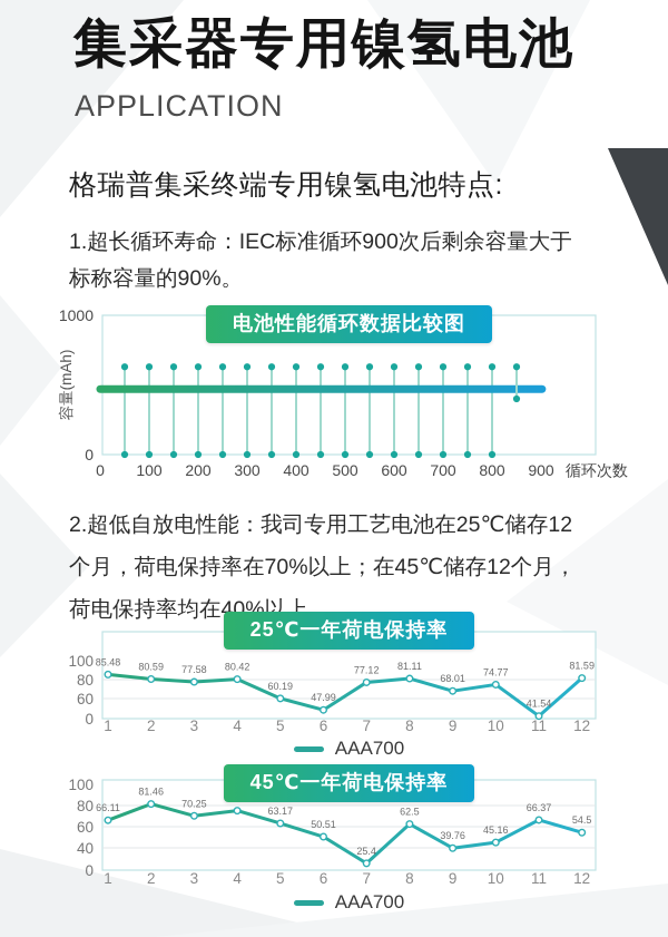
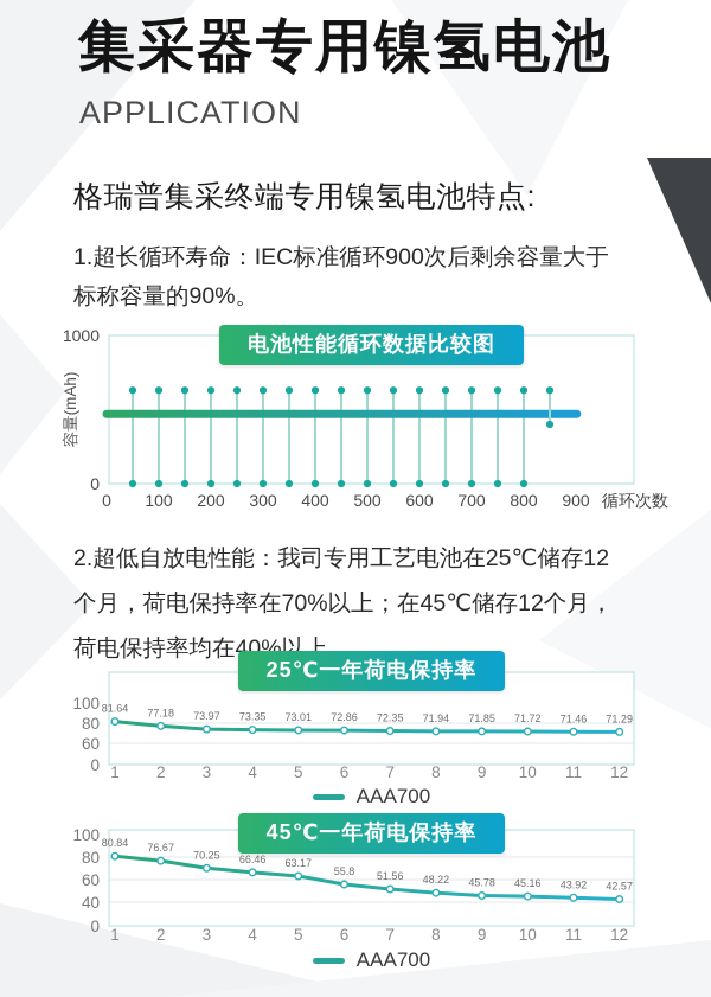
25℃一年荷电保持率/1: 85.48 -> 81.64
25℃一年荷电保持率/2: 80.59 -> 77.18
25℃一年荷电保持率/3: 77.58 -> 73.97
25℃一年荷电保持率/4: 80.42 -> 73.35
25℃一年荷电保持率/5: 60.19 -> 73.01
25℃一年荷电保持率/6: 47.99 -> 72.86
25℃一年荷电保持率/7: 77.12 -> 72.35
25℃一年荷电保持率/8: 81.11 -> 71.94
25℃一年荷电保持率/9: 68.01 -> 71.85
25℃一年荷电保持率/10: 74.77 -> 71.72
25℃一年荷电保持率/11: 41.54 -> 71.46
25℃一年荷电保持率/12: 81.59 -> 71.29
45℃一年荷电保持率/1: 66.11 -> 80.84
45℃一年荷电保持率/2: 81.46 -> 76.67
45℃一年荷电保持率/4: 75.16 -> 66.46
45℃一年荷电保持率/6: 50.51 -> 55.8
45℃一年荷电保持率/7: 25.4 -> 51.56
45℃一年荷电保持率/8: 62.5 -> 48.22
45℃一年荷电保持率/9: 39.76 -> 45.78
45℃一年荷电保持率/11: 66.37 -> 43.92
45℃一年荷电保持率/12: 54.5 -> 42.57
